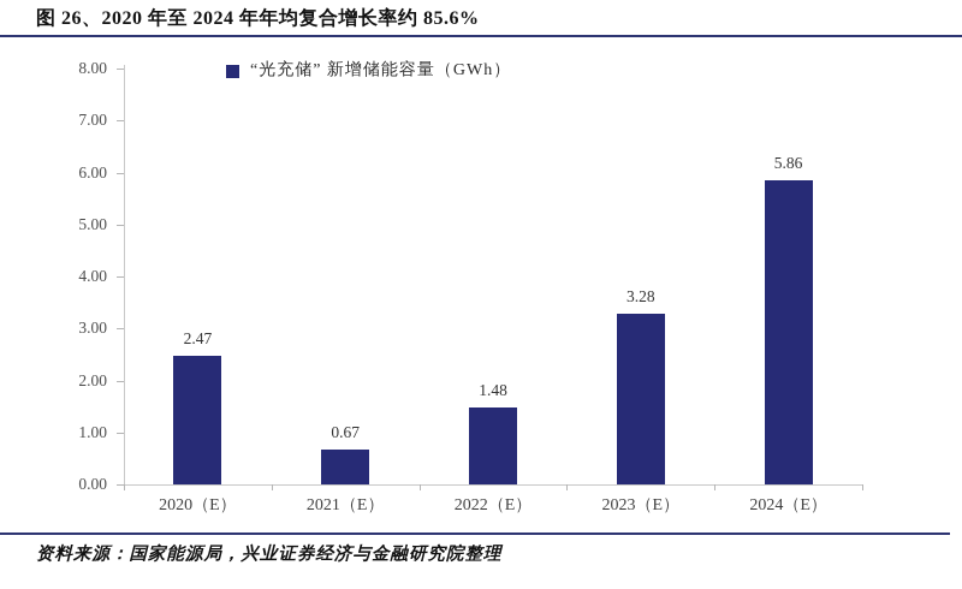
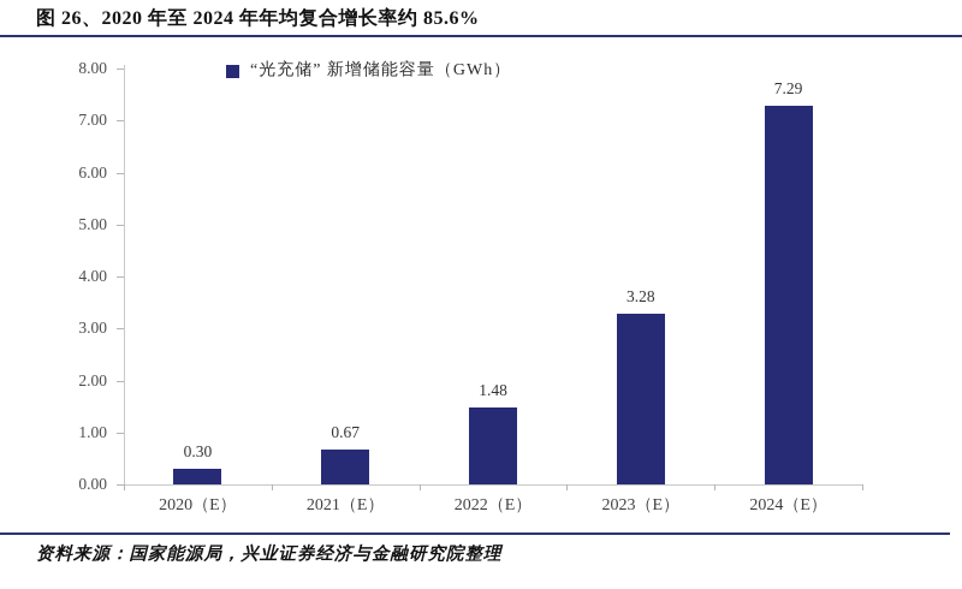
2020（E）: 2.47 -> 0.30
2024（E）: 5.86 -> 7.29
